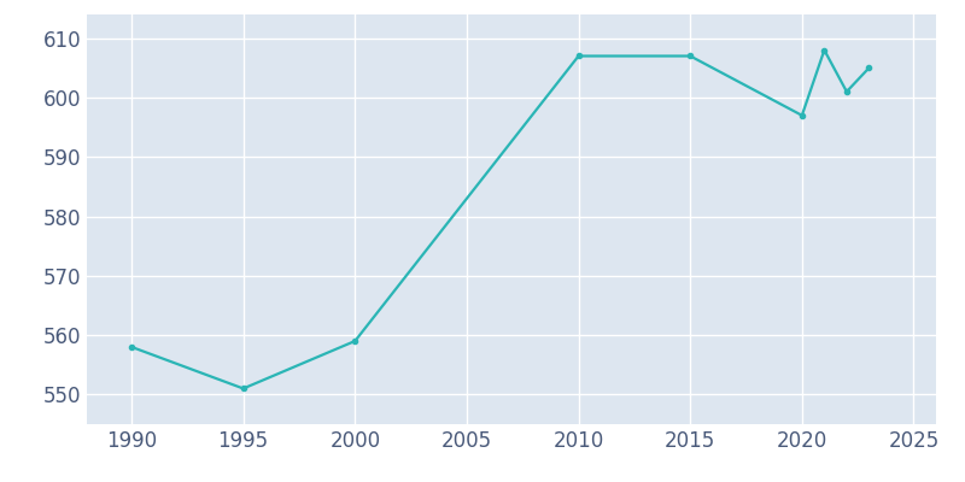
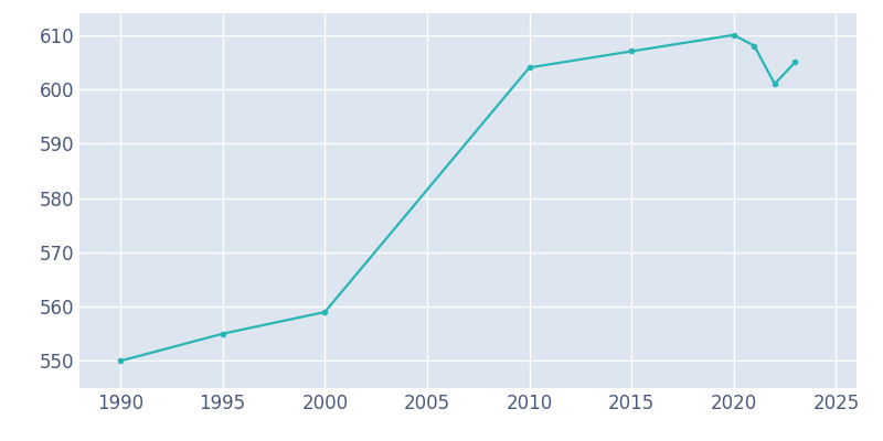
1990: 558 -> 550
1995: 551 -> 555
2010: 607 -> 604
2020: 597 -> 610
